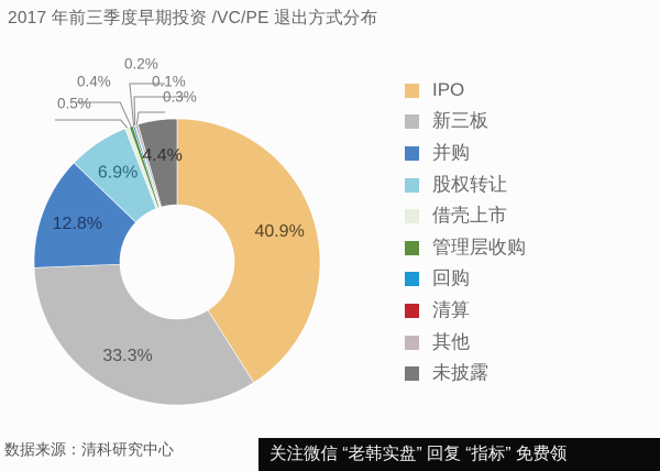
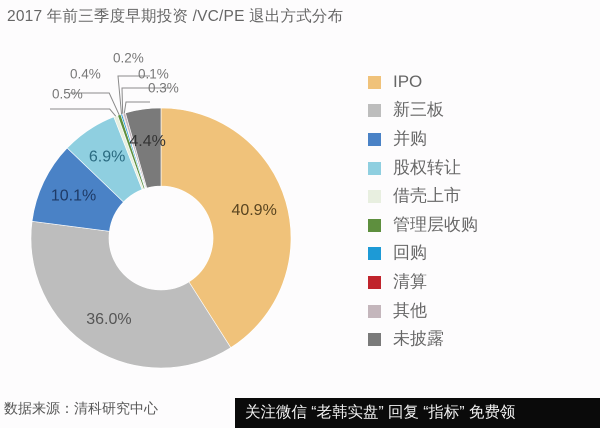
新三板: 33.3% -> 36.0%
并购: 12.8% -> 10.1%
